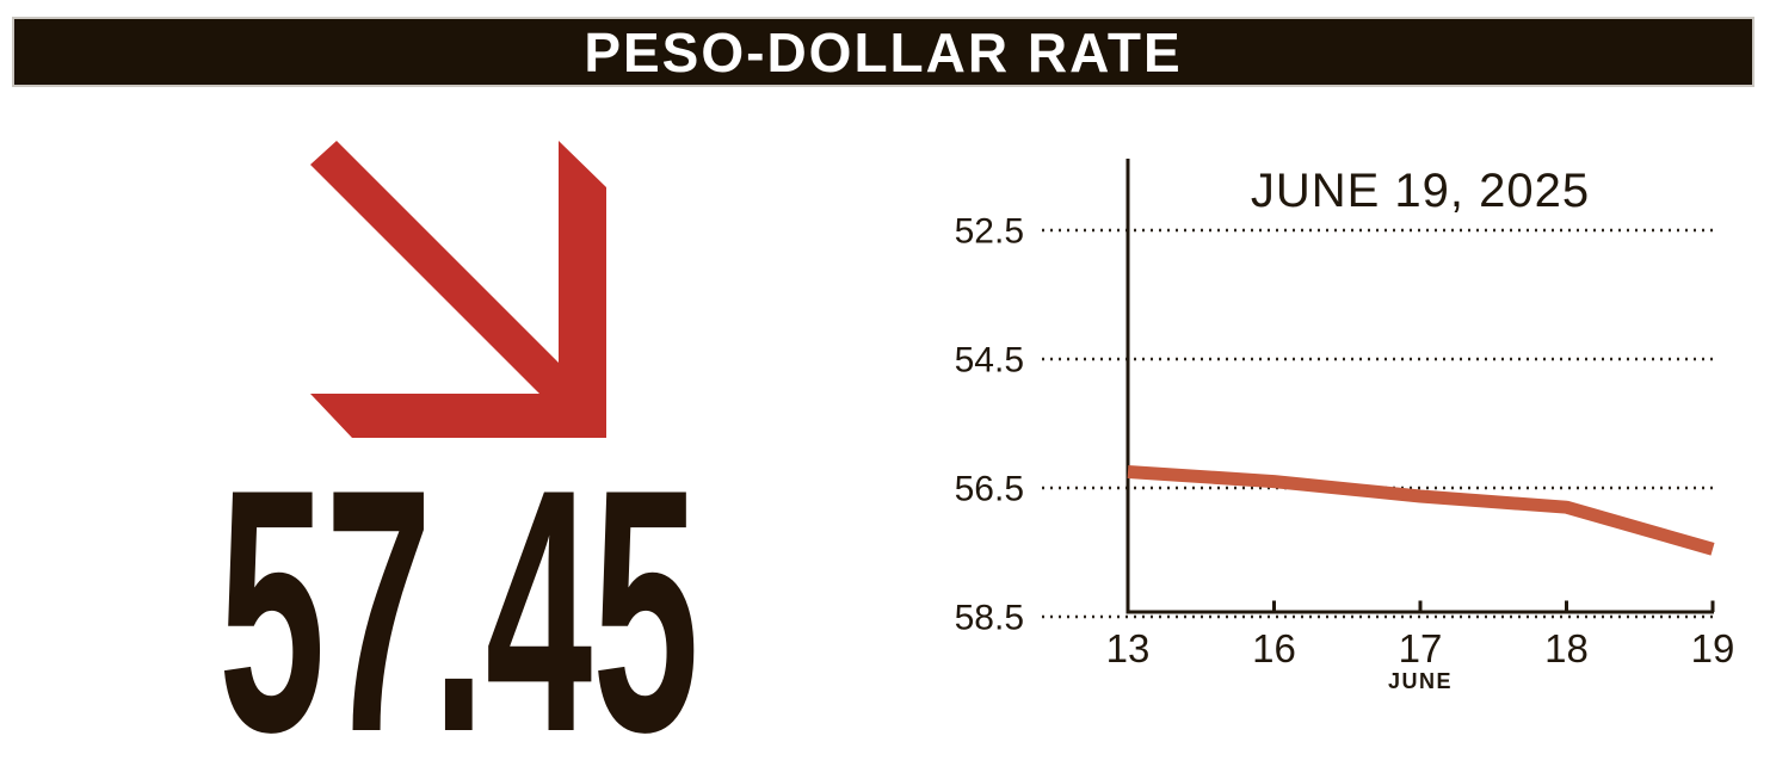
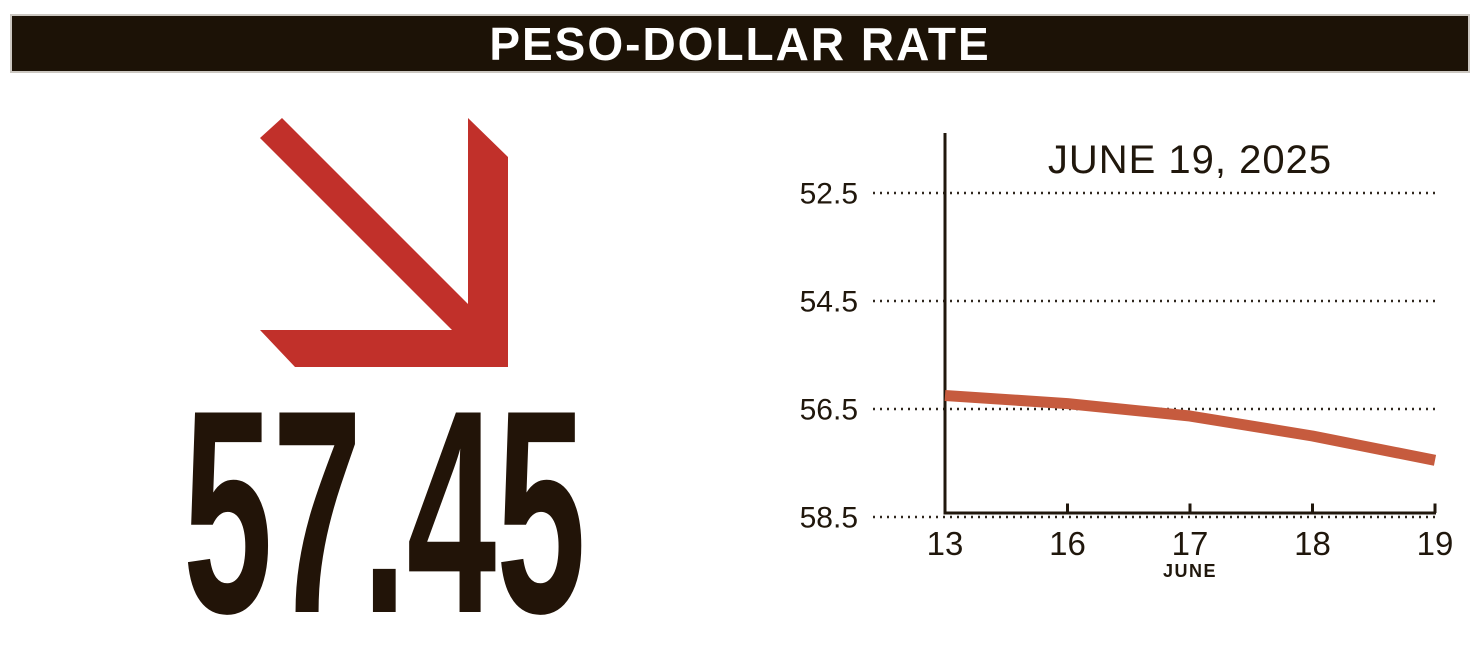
18: 56.8 -> 57.0
